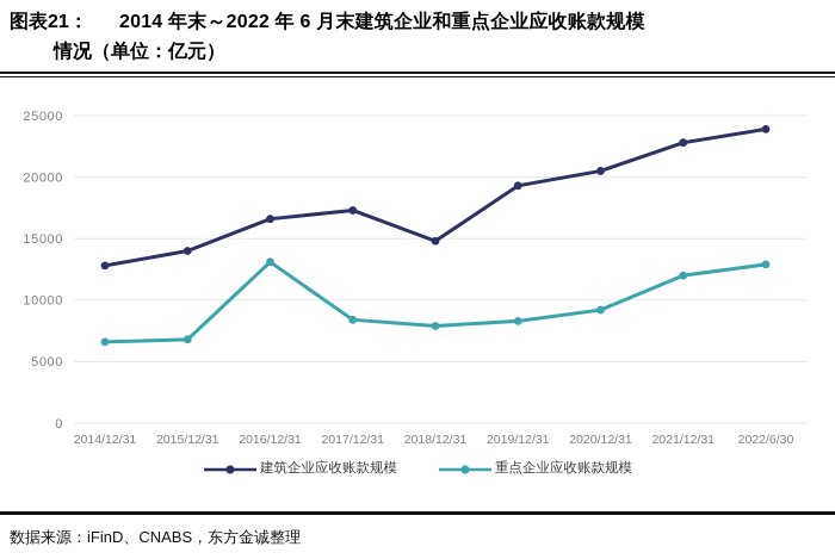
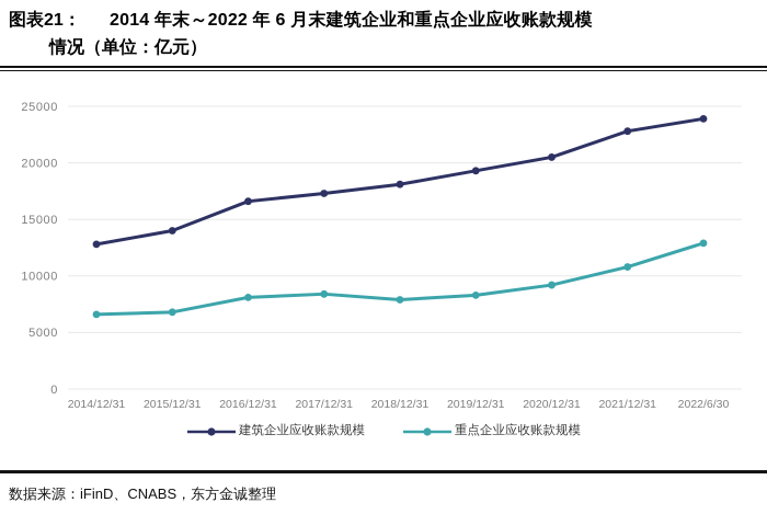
重点企业应收账款规模/2016/12/31: 13100 -> 8100
建筑企业应收账款规模/2018/12/31: 14800 -> 18100
重点企业应收账款规模/2021/12/31: 12000 -> 10800
